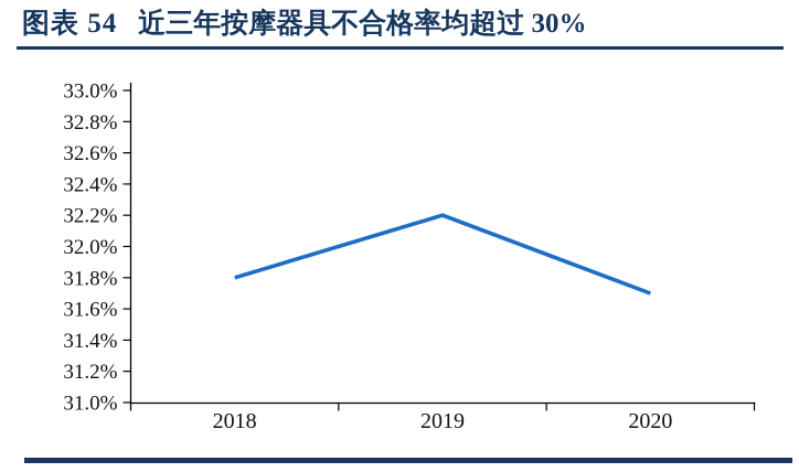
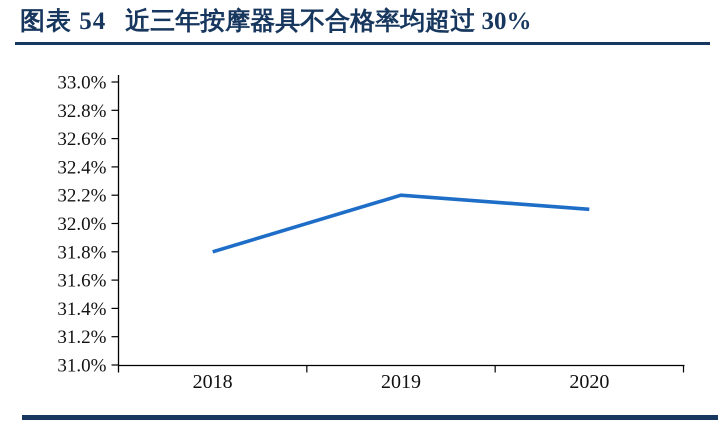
2020: 31.7% -> 32.1%
